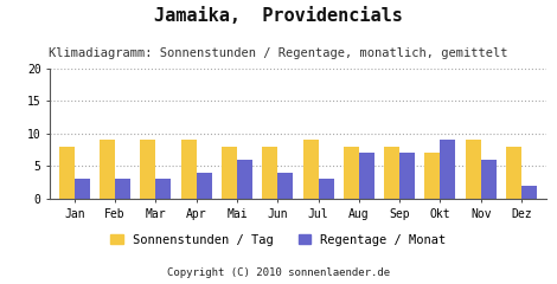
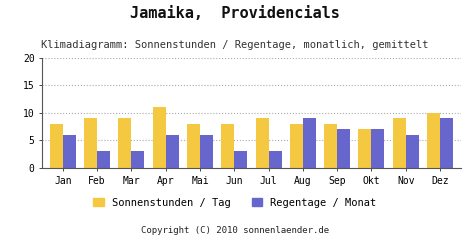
Regentage / Monat/Jan: 3 -> 6
Sonnenstunden / Tag/Apr: 9 -> 11
Regentage / Monat/Apr: 4 -> 6
Regentage / Monat/Jun: 4 -> 3
Regentage / Monat/Aug: 7 -> 9
Regentage / Monat/Okt: 9 -> 7
Sonnenstunden / Tag/Dez: 8 -> 10
Regentage / Monat/Dez: 2 -> 9
